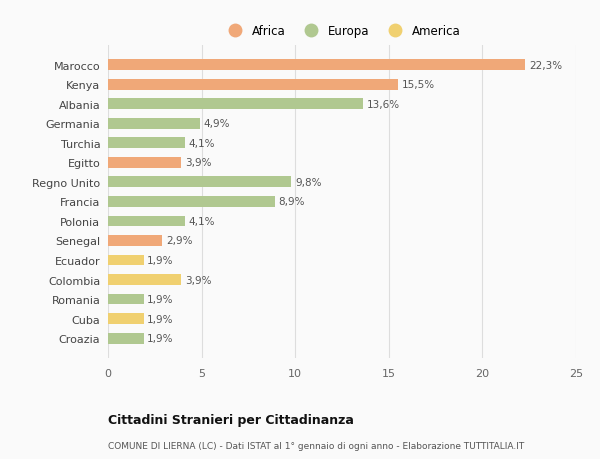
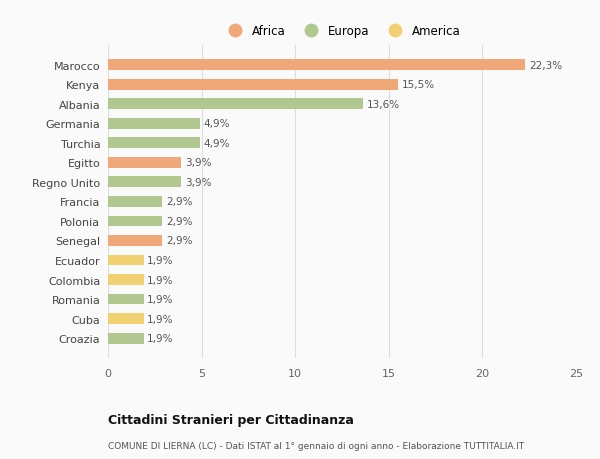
Turchia: 4,1% -> 4,9%
Regno Unito: 9,8% -> 3,9%
Francia: 8,9% -> 2,9%
Polonia: 4,1% -> 2,9%
Colombia: 3,9% -> 1,9%
